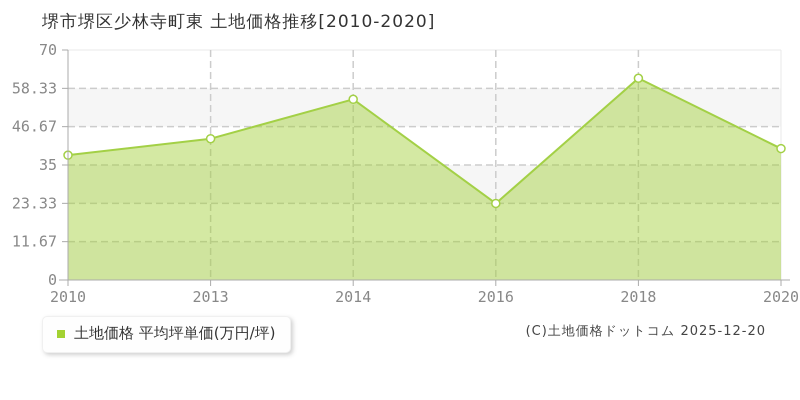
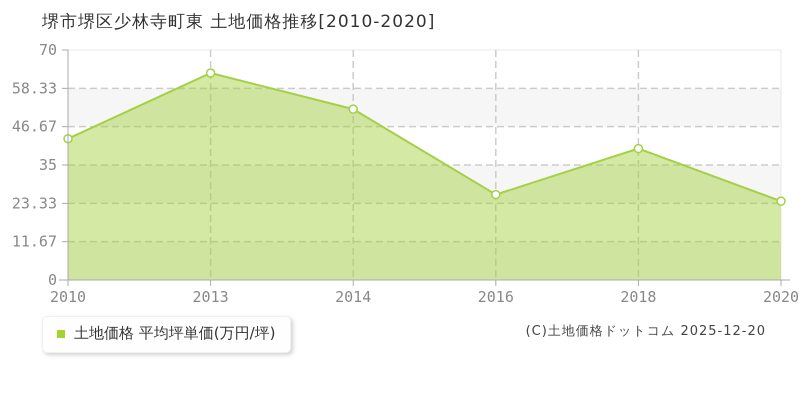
2010: 38 -> 43
2013: 43 -> 63
2014: 55 -> 52
2016: 23 -> 26
2018: 61 -> 40
2020: 40 -> 24
